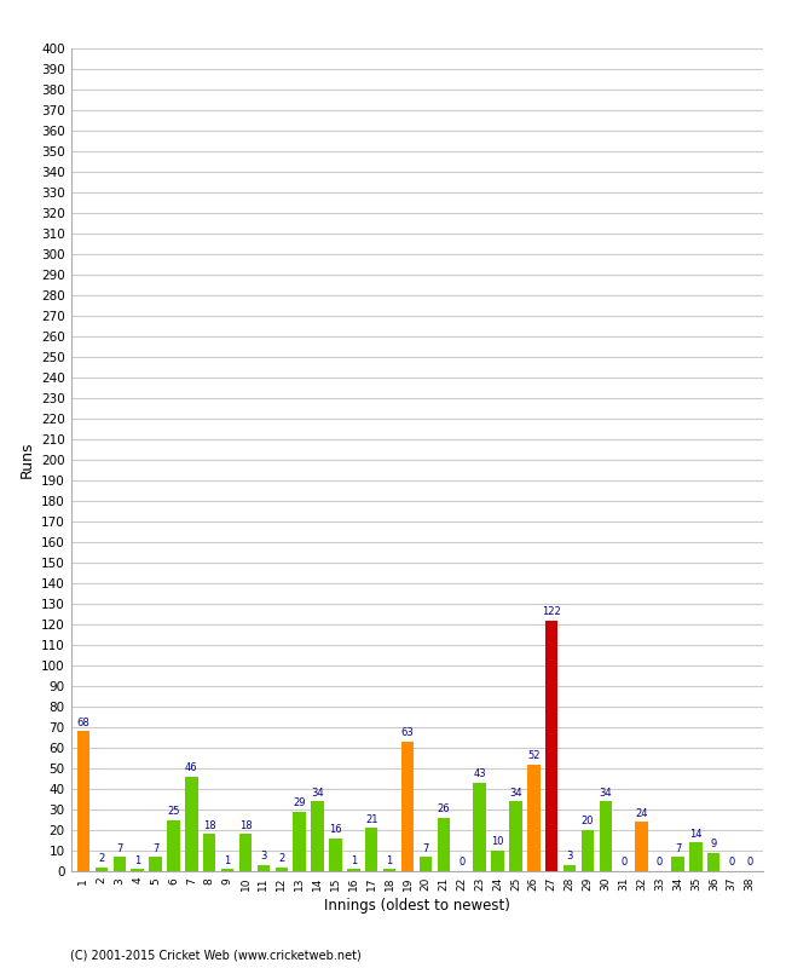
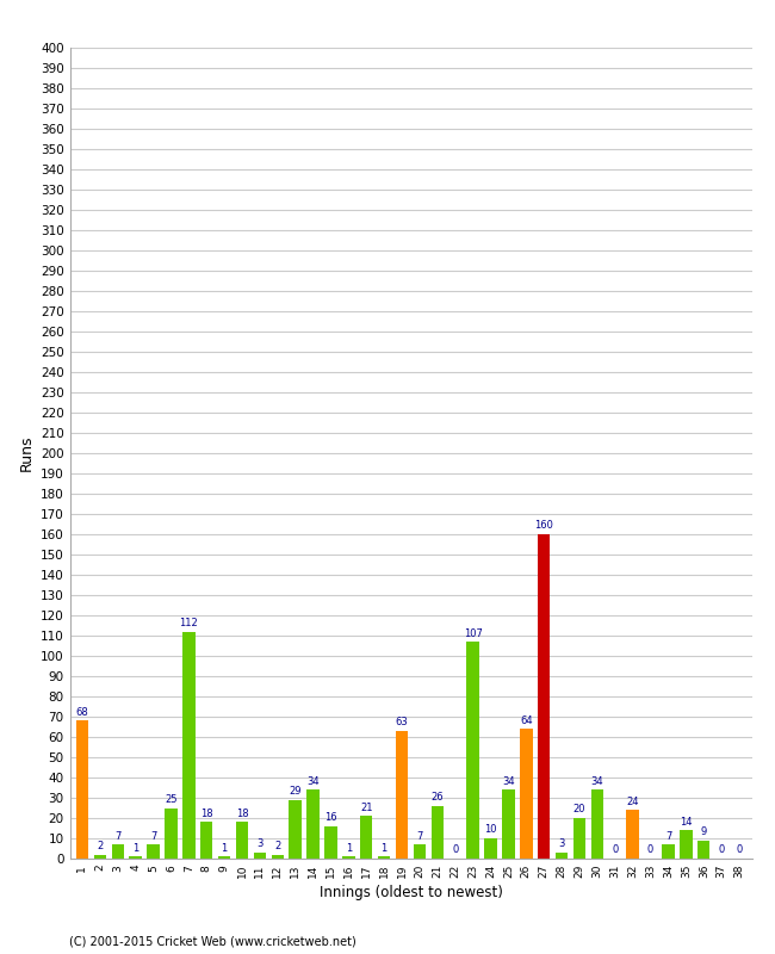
7: 46 -> 112
23: 43 -> 107
26: 52 -> 64
27: 122 -> 160
